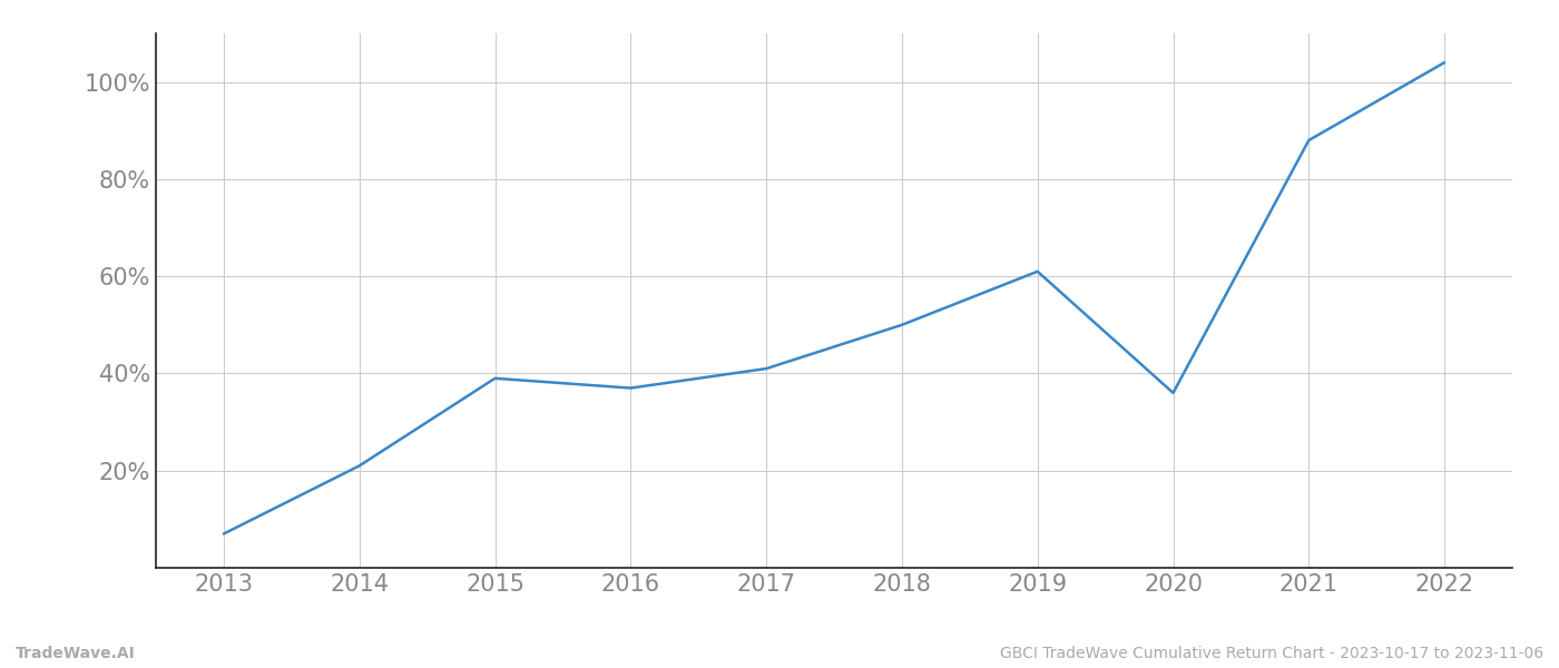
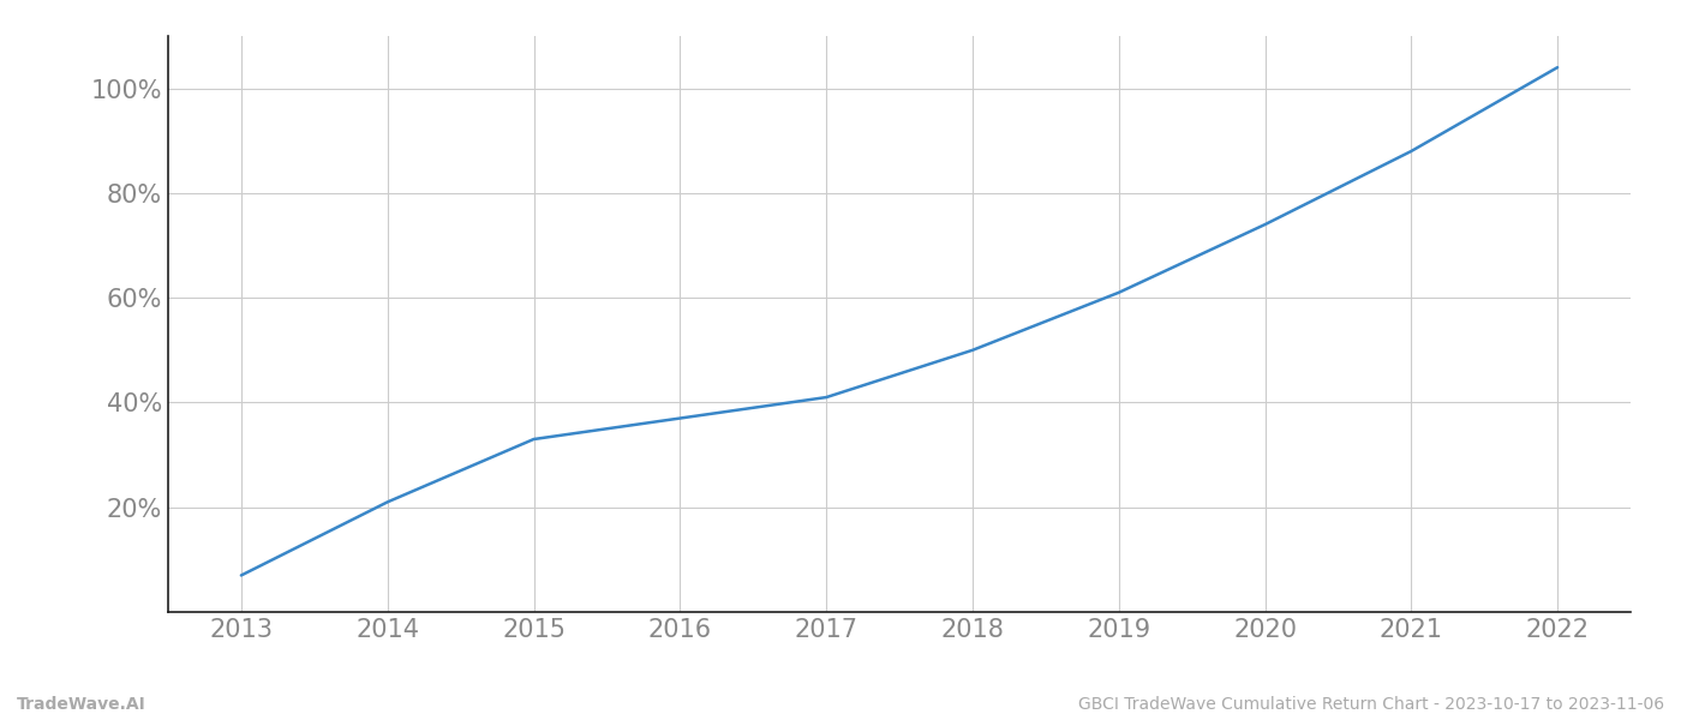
2015: 39% -> 33%
2020: 36% -> 74%
